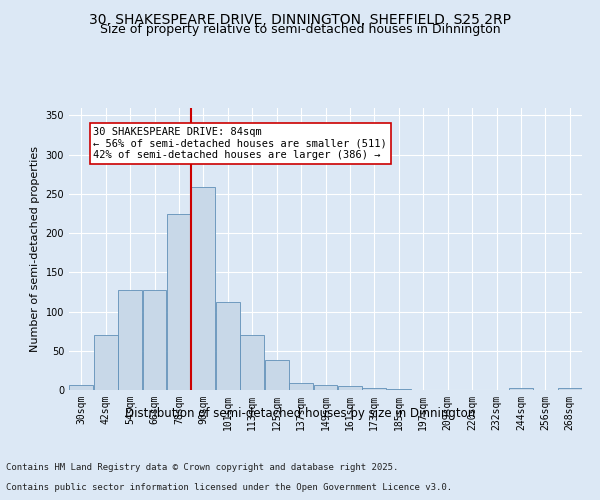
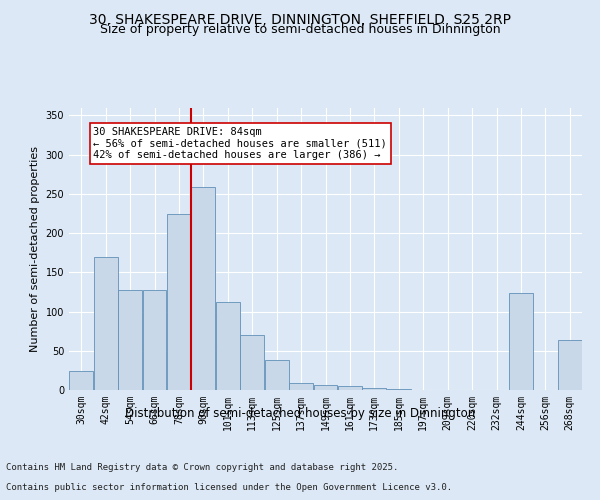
30sqm: 7 -> 24
42sqm: 70 -> 170
244sqm: 2 -> 124
268sqm: 2 -> 64
